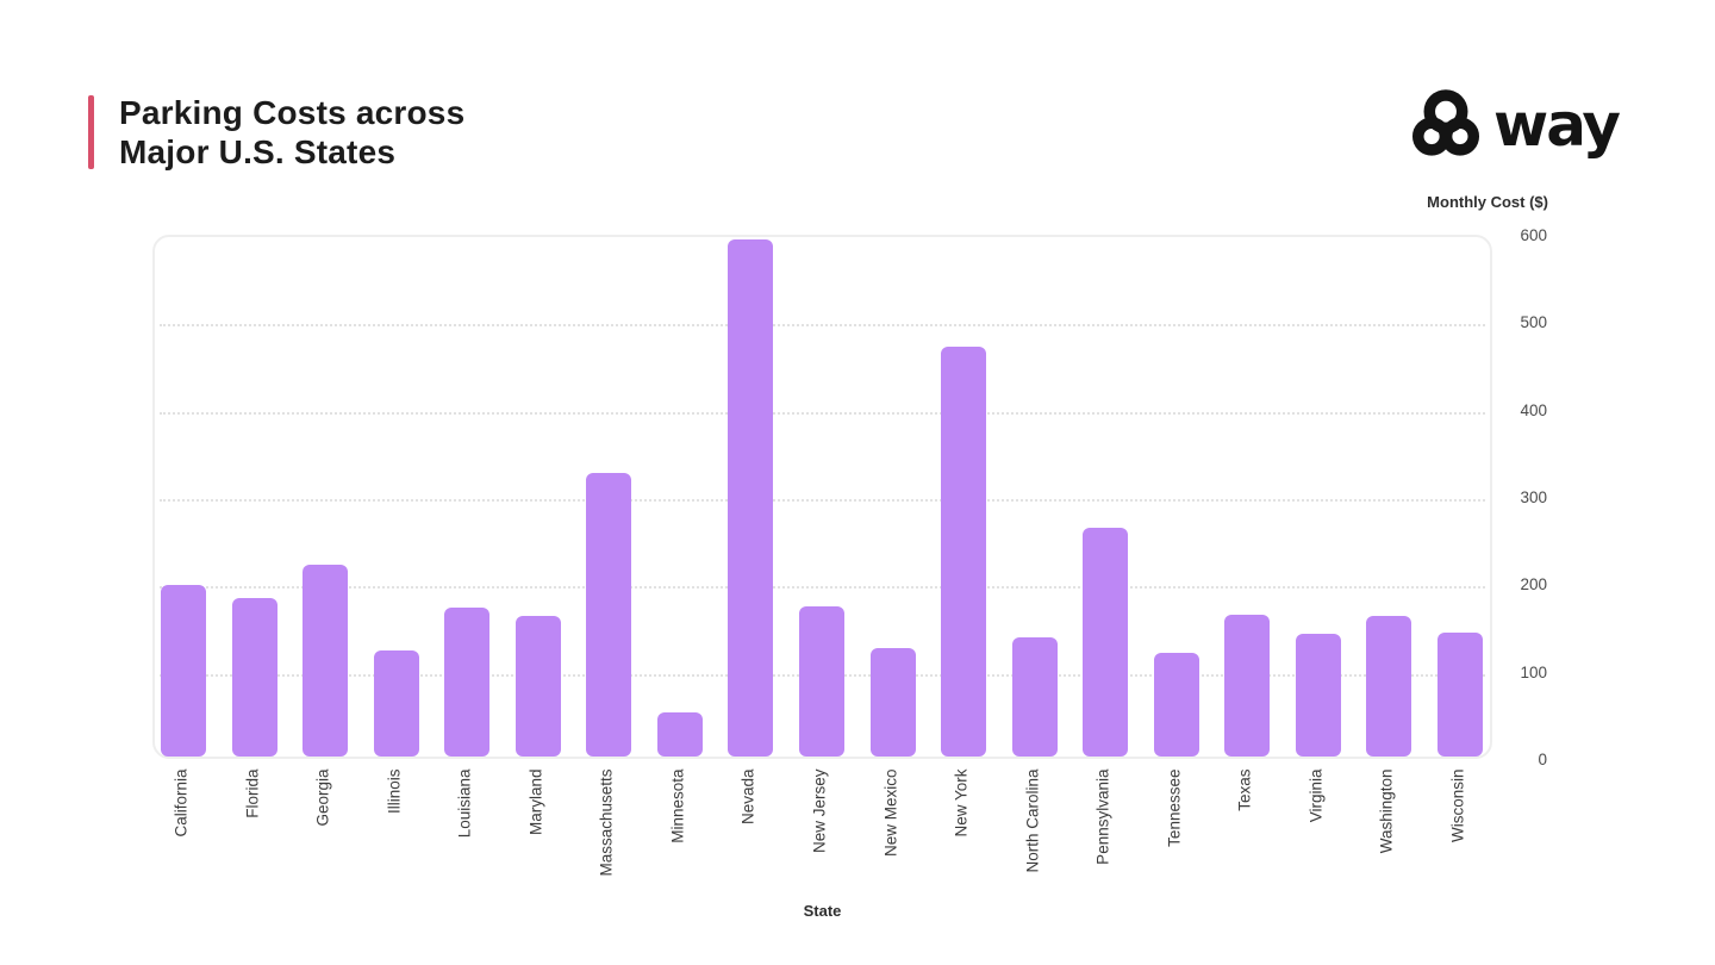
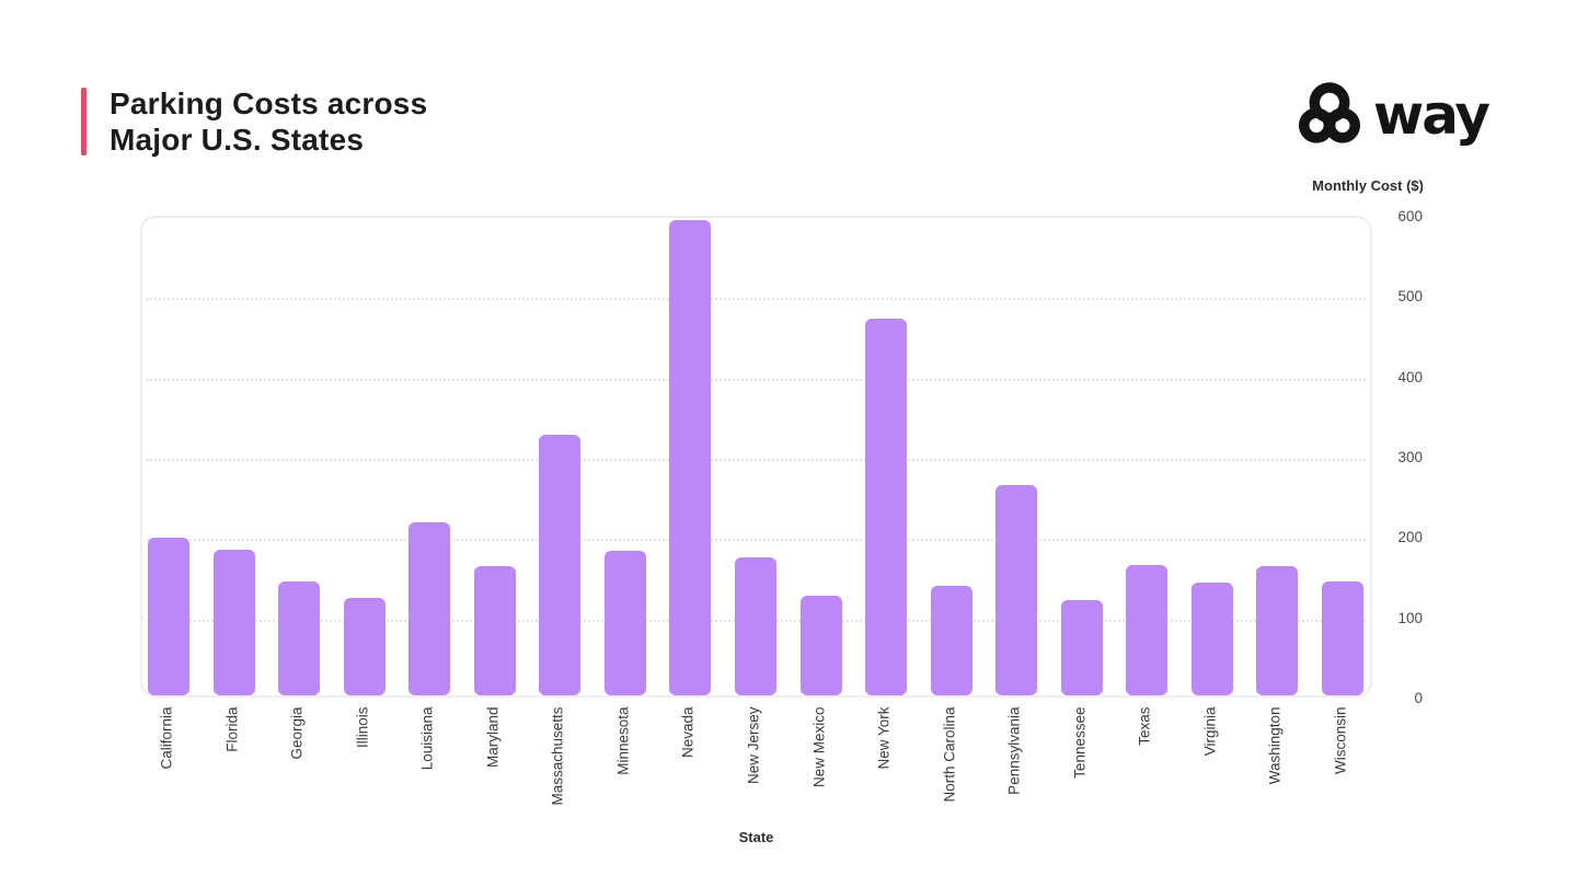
Georgia: 220 -> 140
Louisiana: 170 -> 220
Minnesota: 50 -> 180
